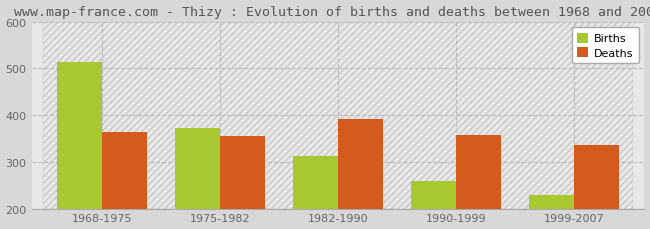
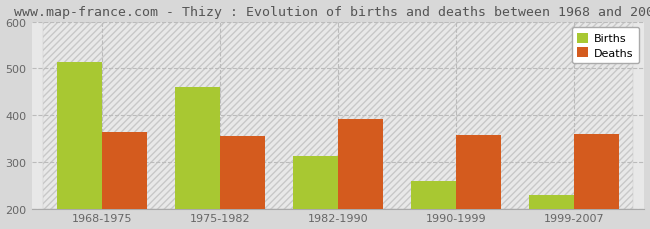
Births/1975-1982: 374 -> 460
Deaths/1999-2007: 337 -> 360
